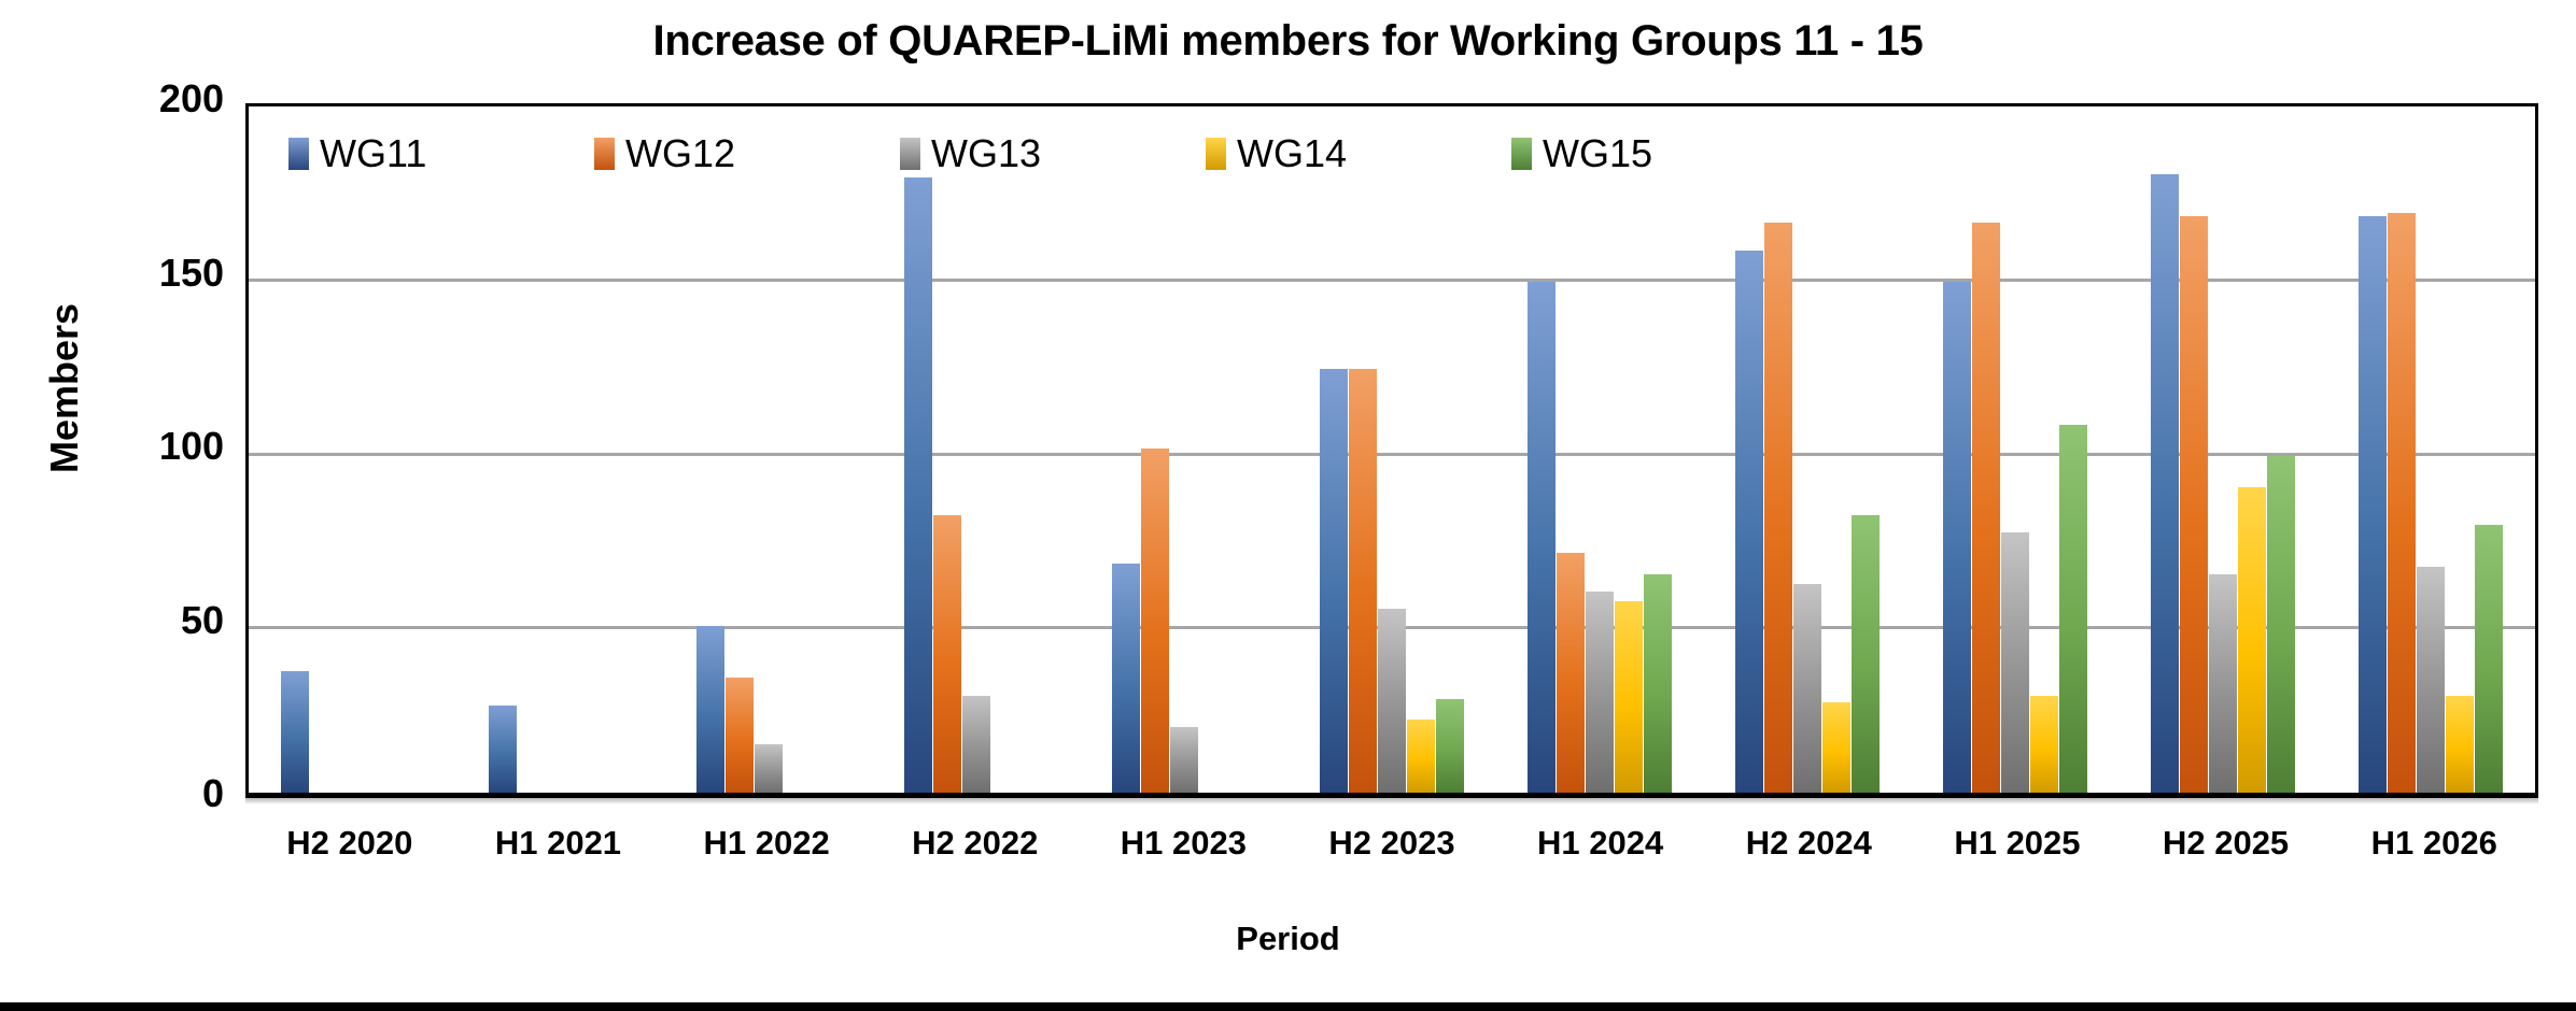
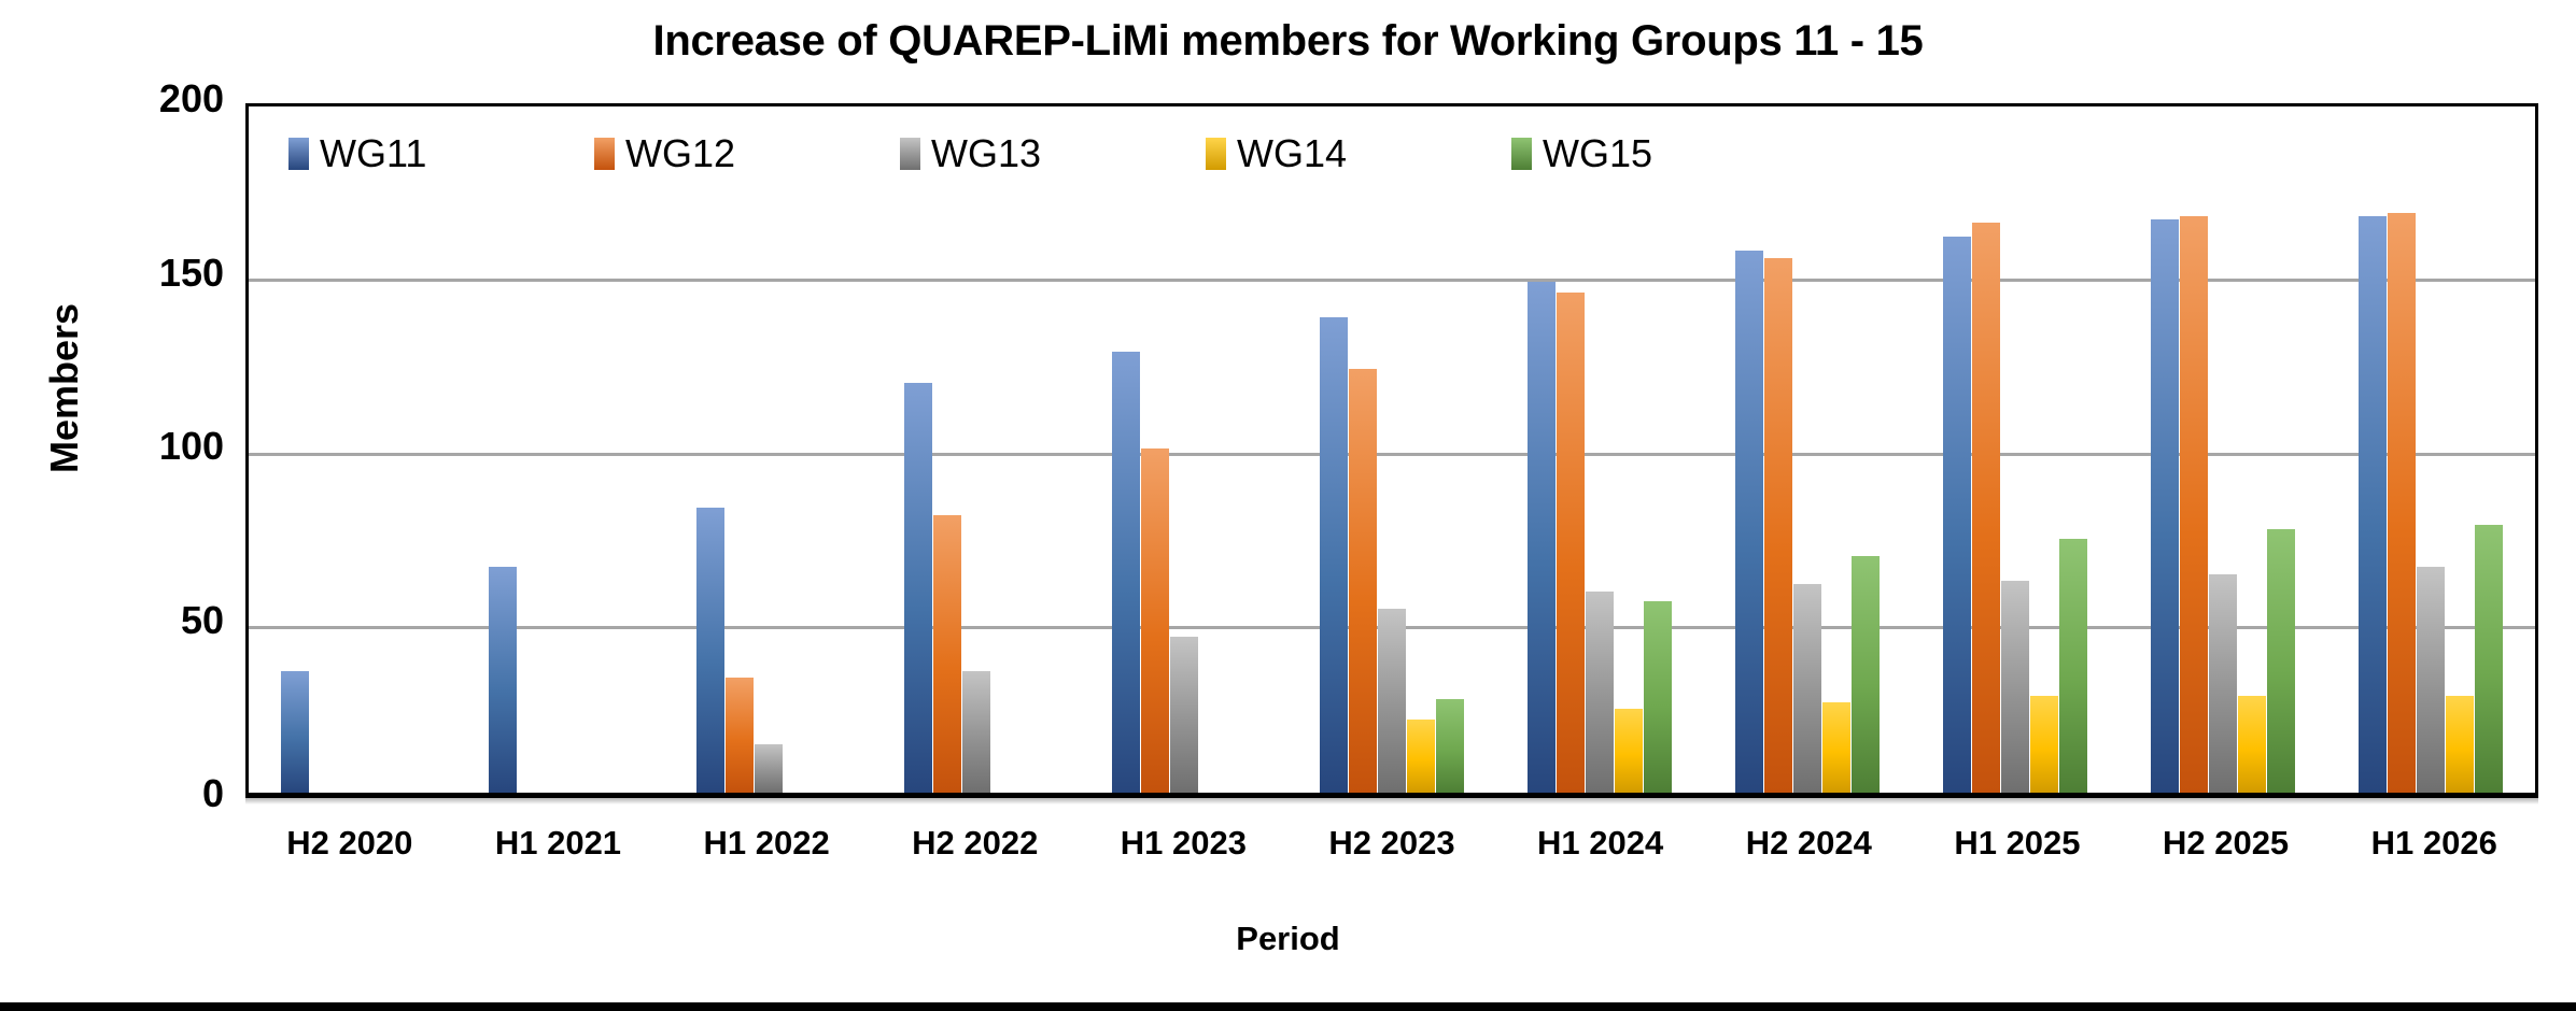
WG11/H1 2021: 25 -> 65
WG11/H1 2022: 48 -> 82
WG11/H2 2022: 177 -> 118
WG13/H2 2022: 28 -> 35
WG11/H1 2023: 66 -> 127
WG13/H1 2023: 19 -> 45
WG11/H2 2023: 122 -> 137
WG12/H1 2024: 69 -> 144
WG14/H1 2024: 55 -> 24
WG15/H1 2024: 63 -> 55
WG12/H2 2024: 164 -> 154
WG15/H2 2024: 80 -> 68
WG11/H1 2025: 147 -> 160
WG13/H1 2025: 75 -> 61
WG15/H1 2025: 106 -> 73
WG11/H2 2025: 178 -> 165
WG14/H2 2025: 88 -> 28
WG15/H2 2025: 97 -> 76
